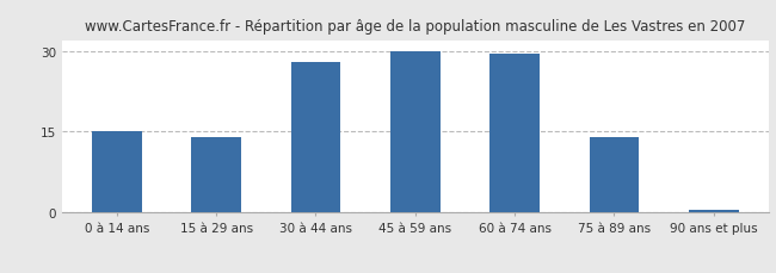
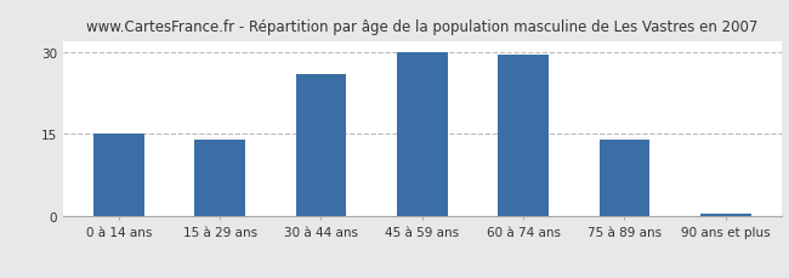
30 à 44 ans: 28.0 -> 26.0
